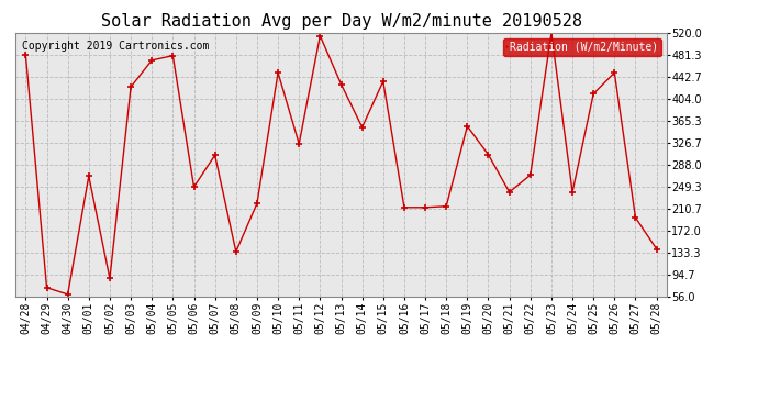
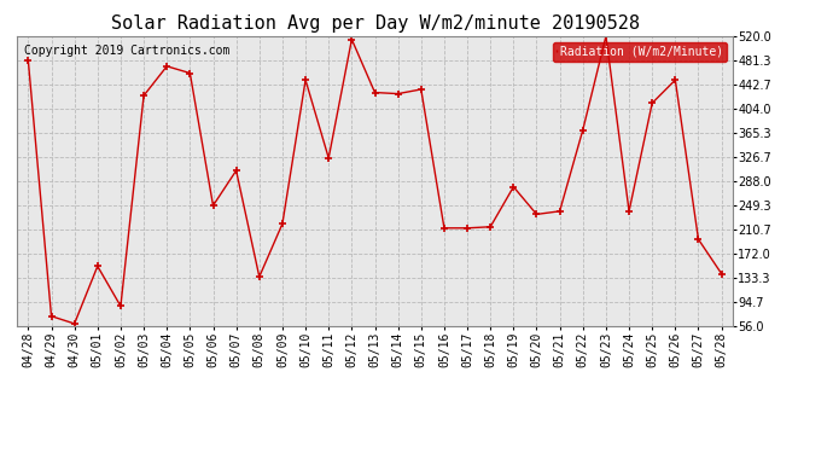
05/01: 268 -> 152
05/05: 480 -> 461
05/14: 354 -> 428
05/19: 356 -> 279
05/20: 306 -> 235
05/22: 270 -> 370
